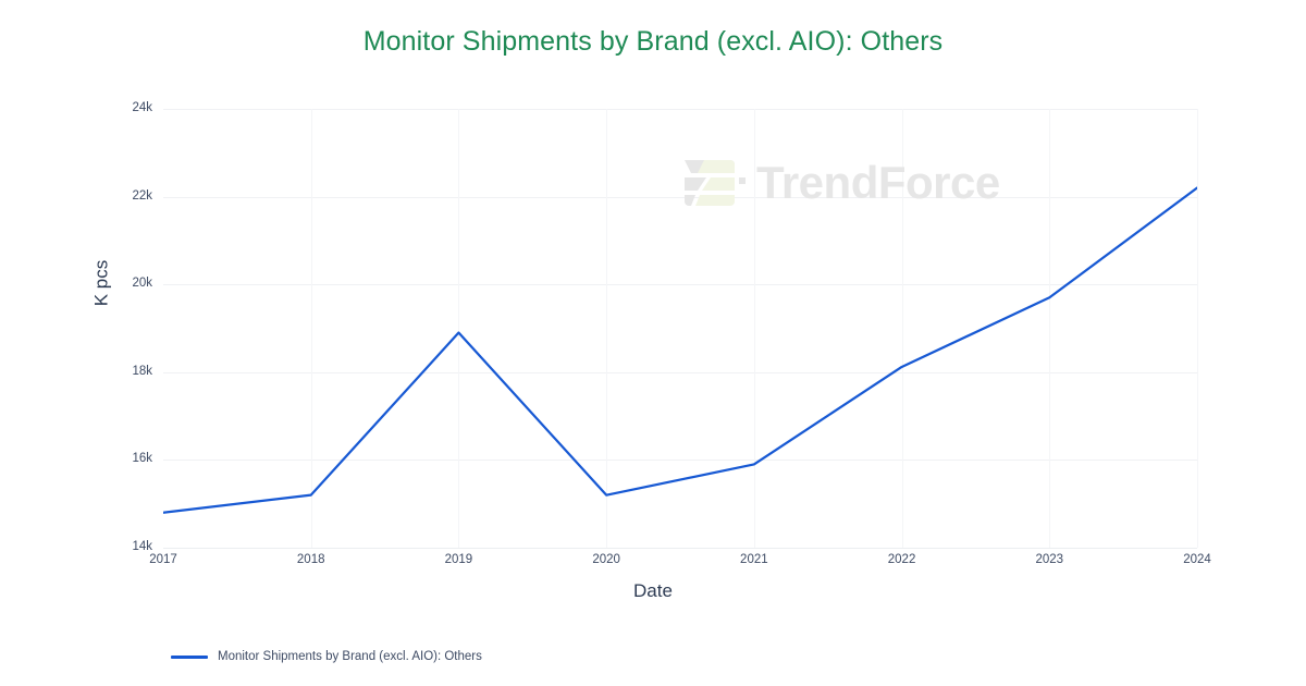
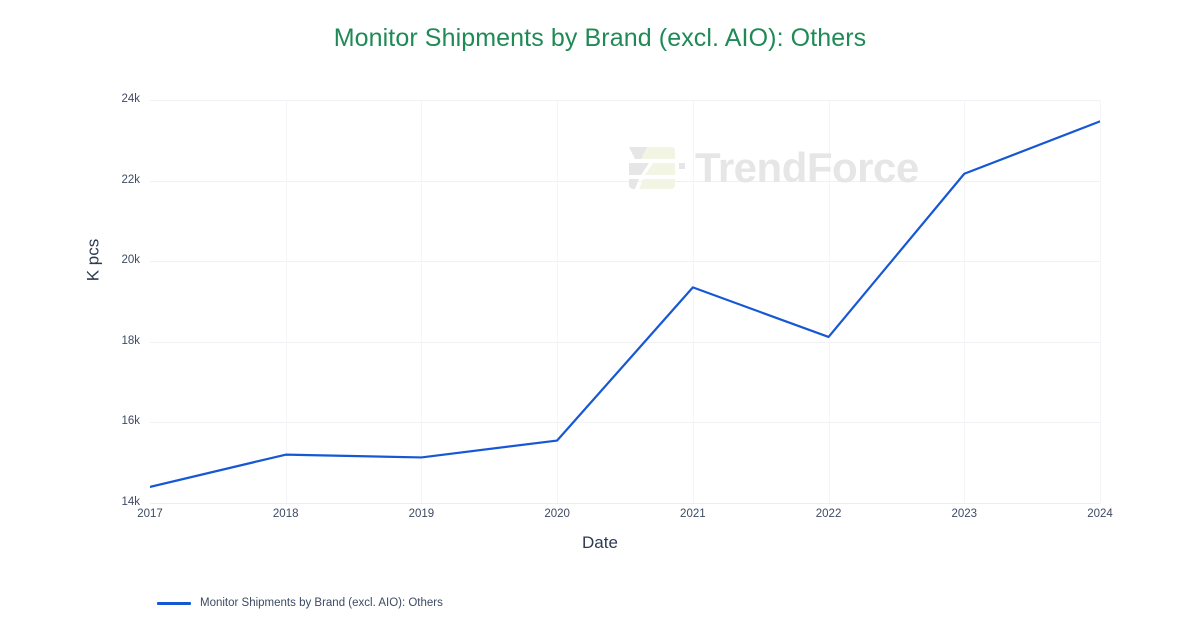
2017: 14.8k -> 14.4k
2019: 18.9k -> 15.1k
2020: 15.2k -> 15.6k
2021: 15.9k -> 19.4k
2023: 19.7k -> 22.2k
2024: 22.2k -> 23.5k
